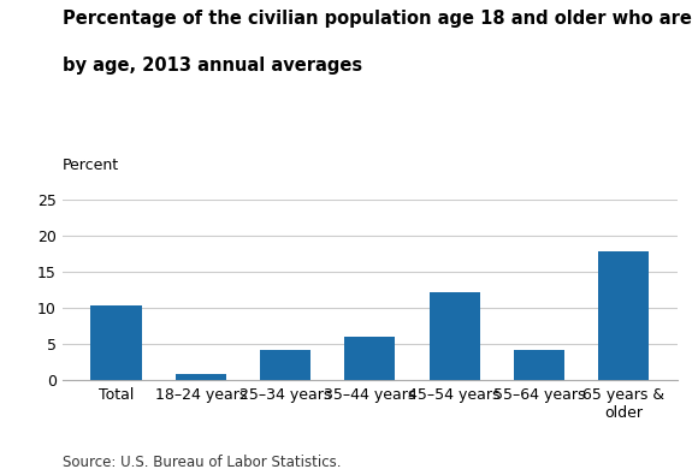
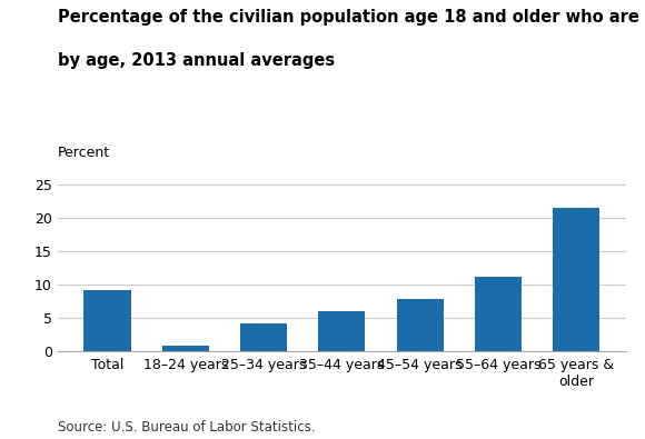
Total: 10.4 -> 9.1
45–54 years: 12.2 -> 7.9
55–64 years: 4.2 -> 11.1
65 years & older: 17.8 -> 21.5
